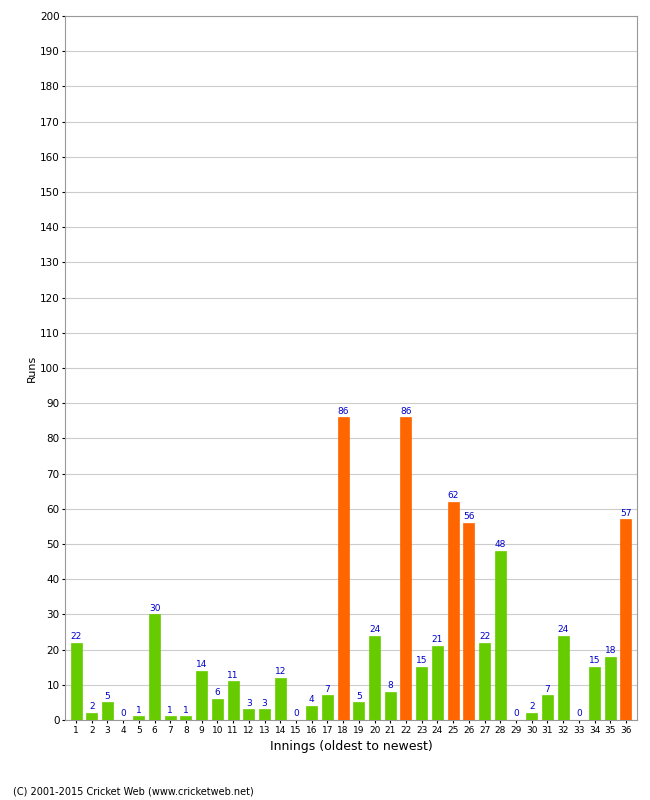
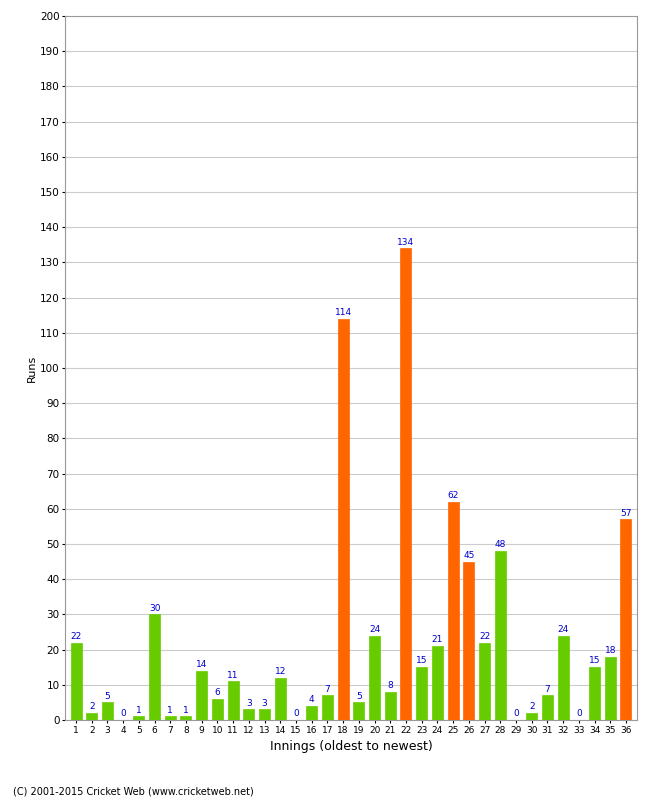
18: 86 -> 114
22: 86 -> 134
26: 56 -> 45
